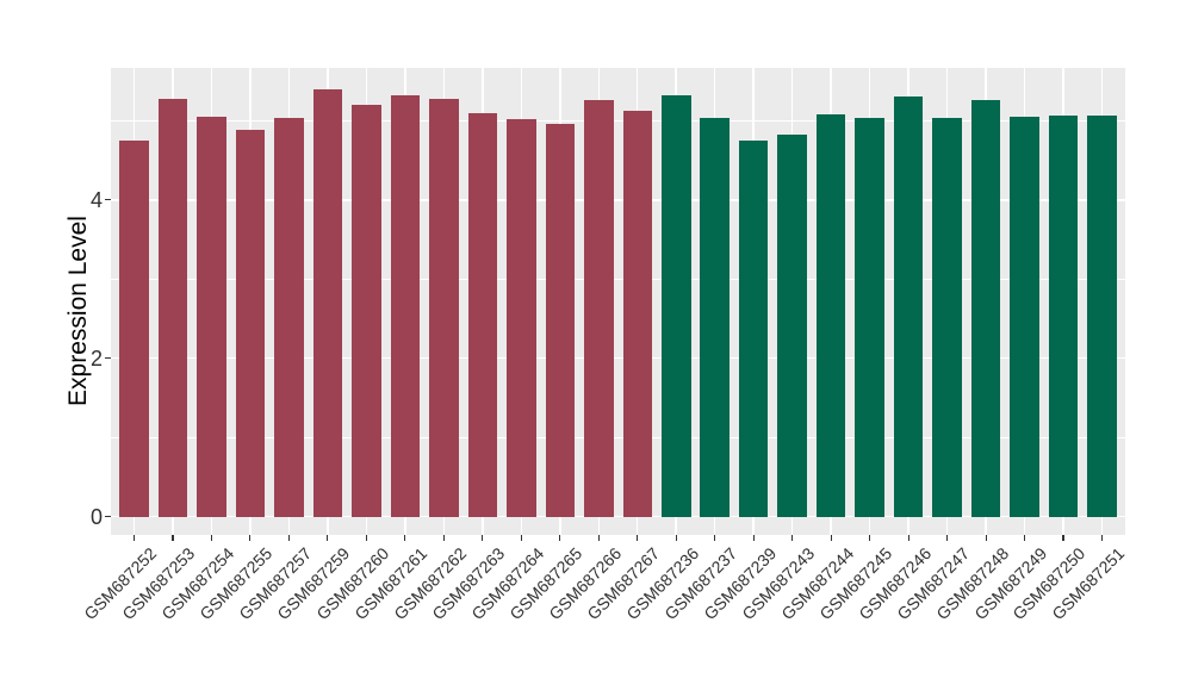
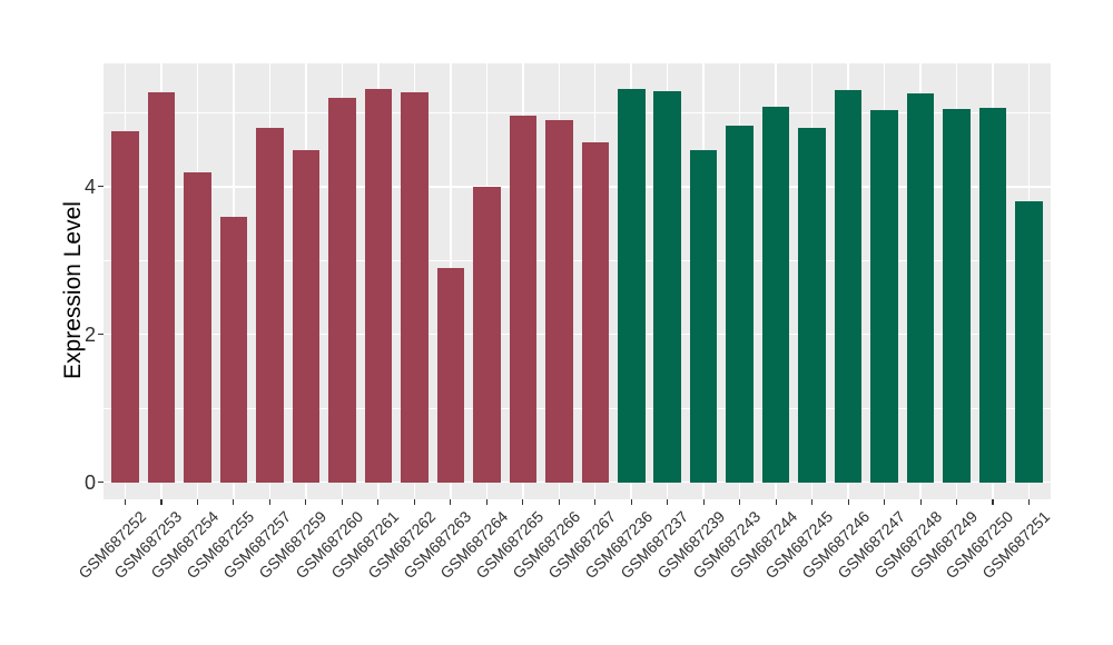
GSM687254: 5.1 -> 4.2
GSM687255: 4.9 -> 3.6
GSM687257: 5.0 -> 4.8
GSM687259: 5.4 -> 4.5
GSM687263: 5.1 -> 2.9
GSM687264: 5.0 -> 4.0
GSM687266: 5.3 -> 4.9
GSM687267: 5.1 -> 4.6
GSM687237: 5.0 -> 5.3
GSM687239: 4.8 -> 4.5
GSM687245: 5.0 -> 4.8
GSM687251: 5.1 -> 3.8
